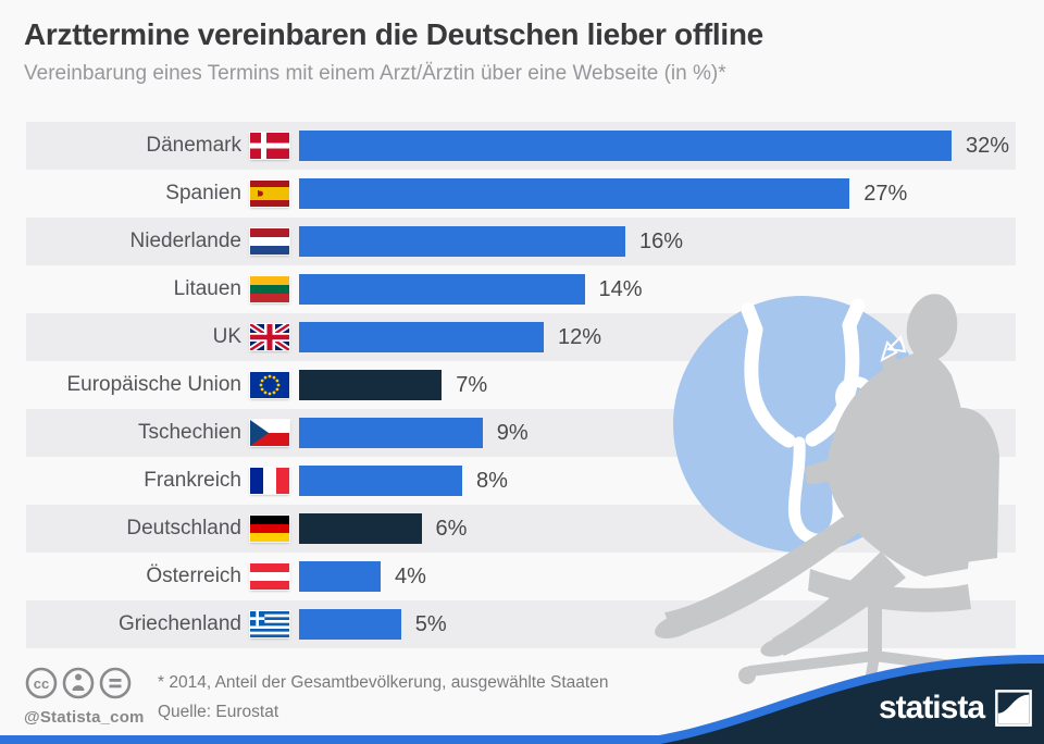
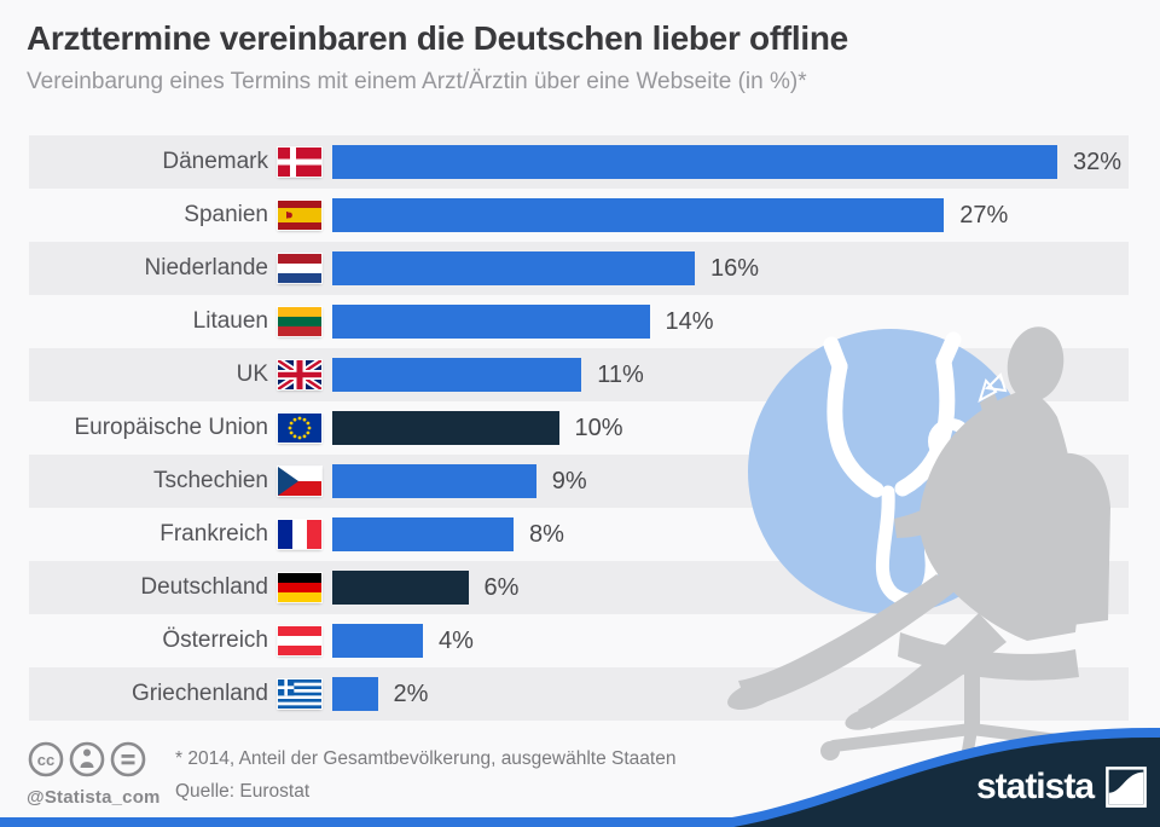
UK: 12% -> 11%
Europäische Union: 7% -> 10%
Griechenland: 5% -> 2%
